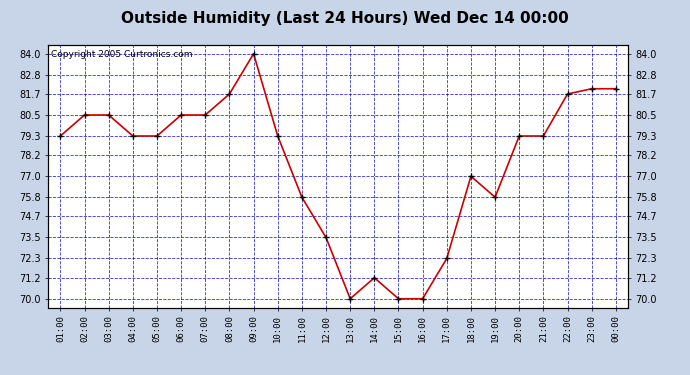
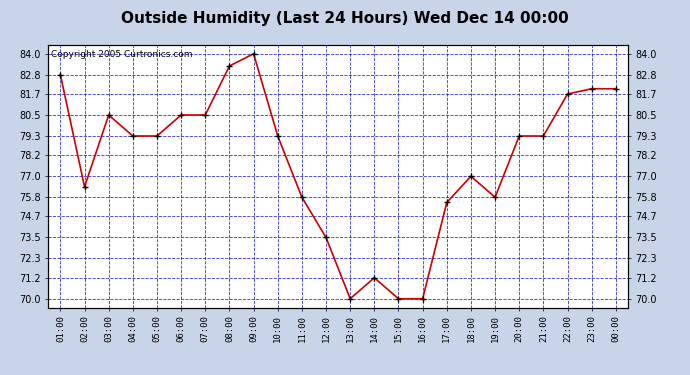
01:00: 79.3 -> 82.8
02:00: 80.5 -> 76.4
08:00: 81.7 -> 83.3
17:00: 72.3 -> 75.5
